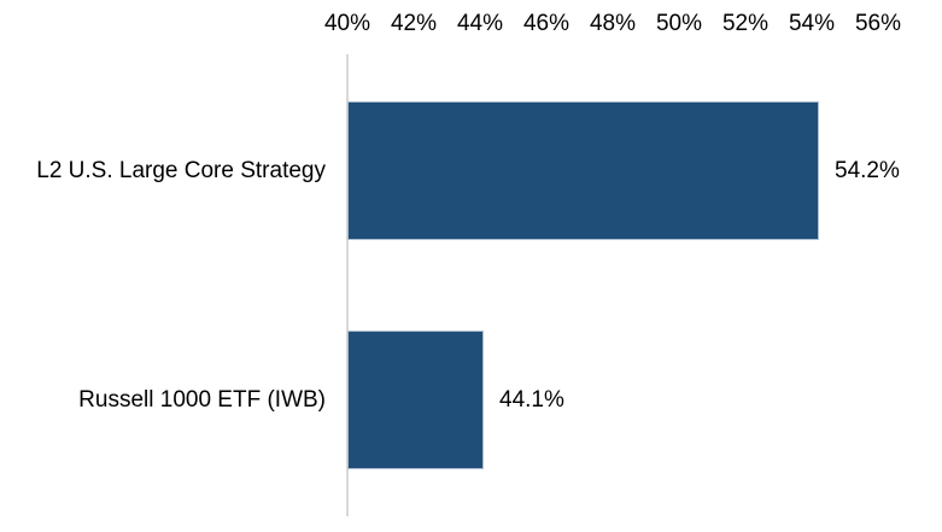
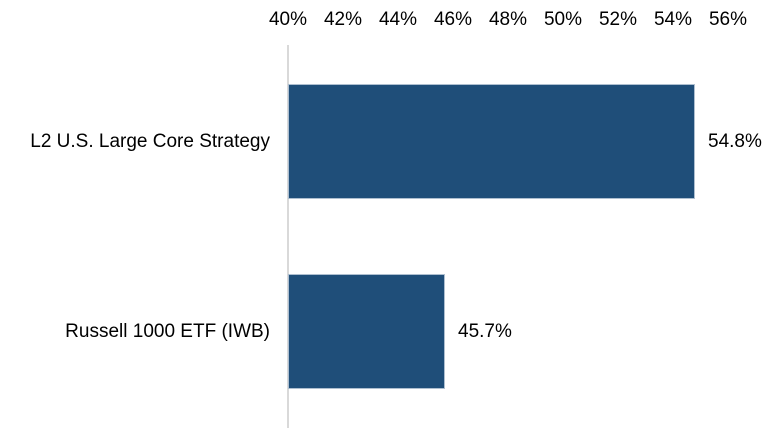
L2 U.S. Large Core Strategy: 54.2% -> 54.8%
Russell 1000 ETF (IWB): 44.1% -> 45.7%
